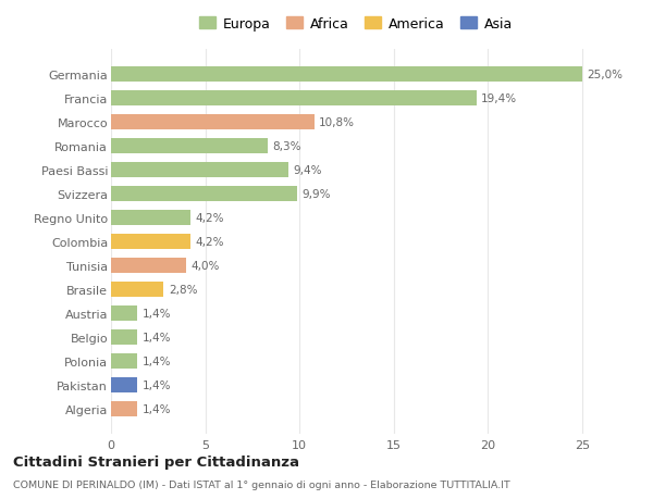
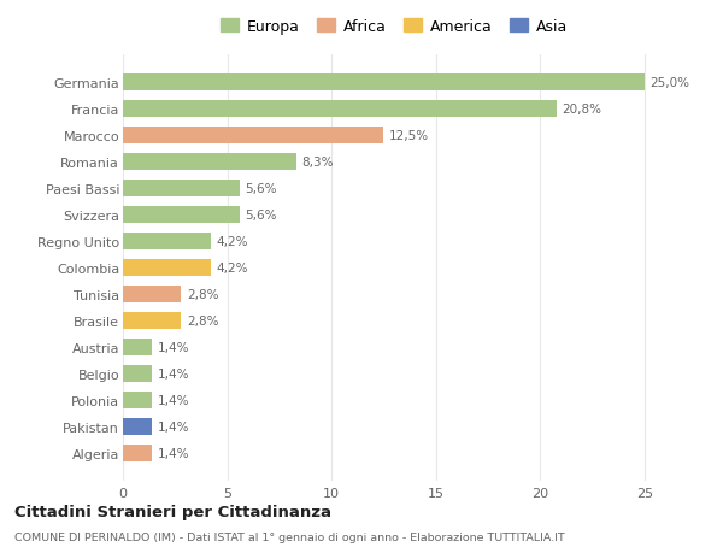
Francia: 19,4% -> 20,8%
Marocco: 10,8% -> 12,5%
Paesi Bassi: 9,4% -> 5,6%
Svizzera: 9,9% -> 5,6%
Tunisia: 4,0% -> 2,8%
